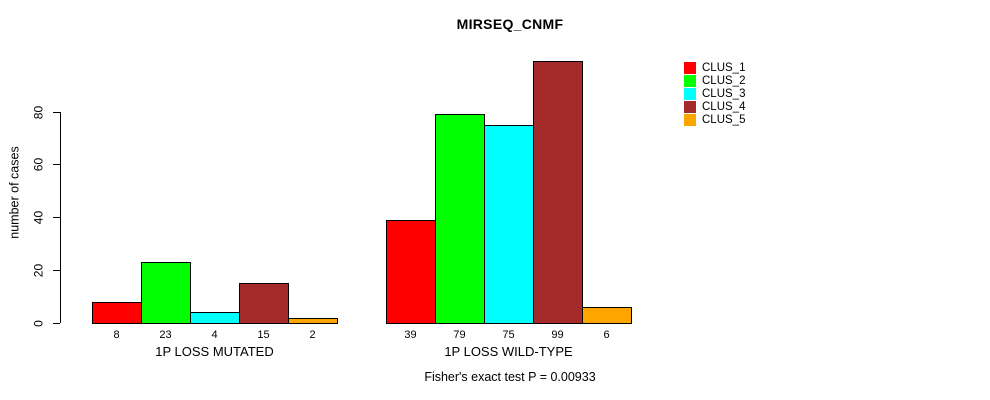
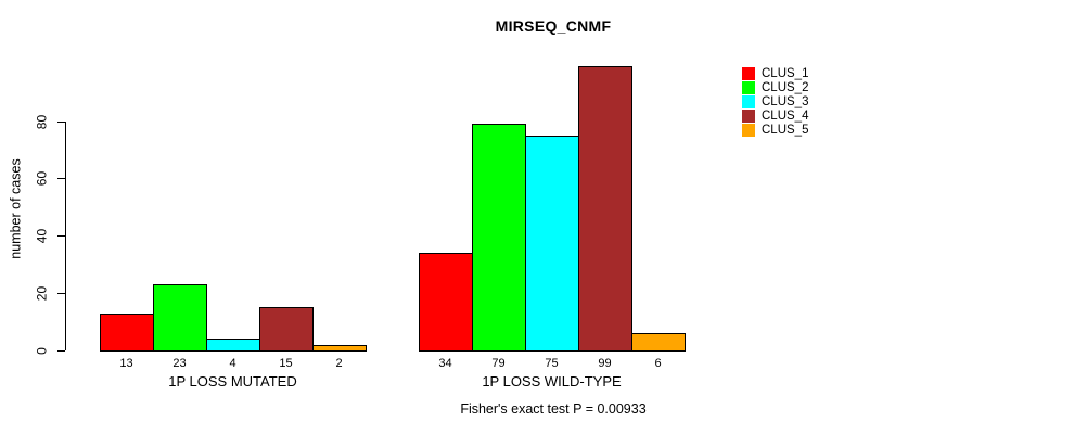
CLUS_1/1P LOSS MUTATED: 8 -> 13
CLUS_1/1P LOSS WILD-TYPE: 39 -> 34
